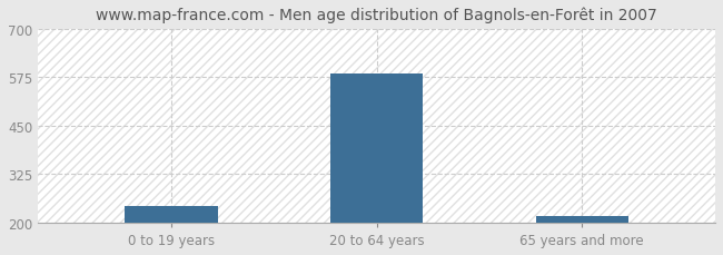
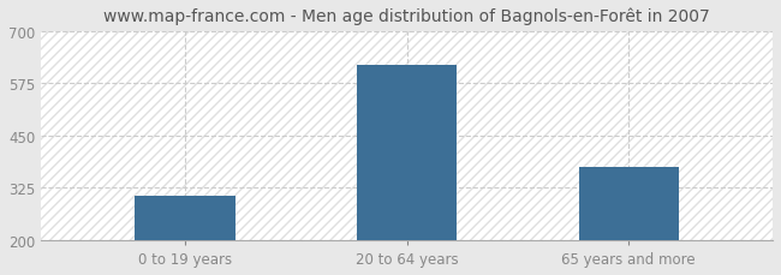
0 to 19 years: 242 -> 305
20 to 64 years: 585 -> 620
65 years and more: 218 -> 375
